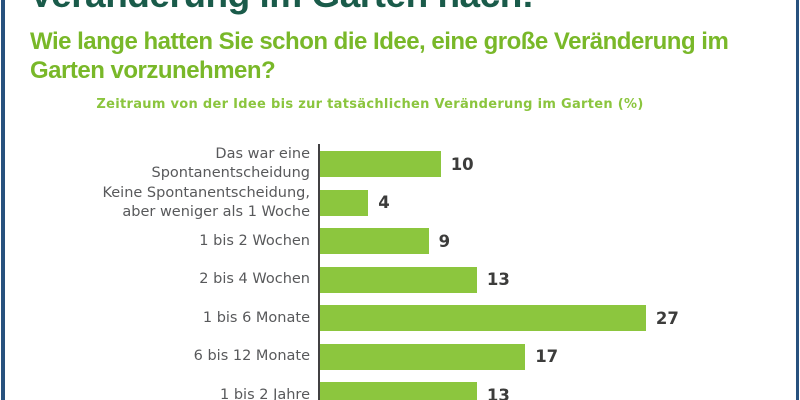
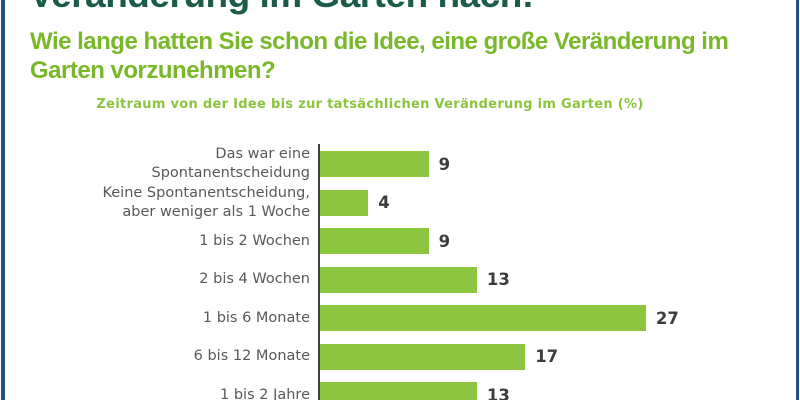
Das war eine Spontanentscheidung: 10 -> 9
